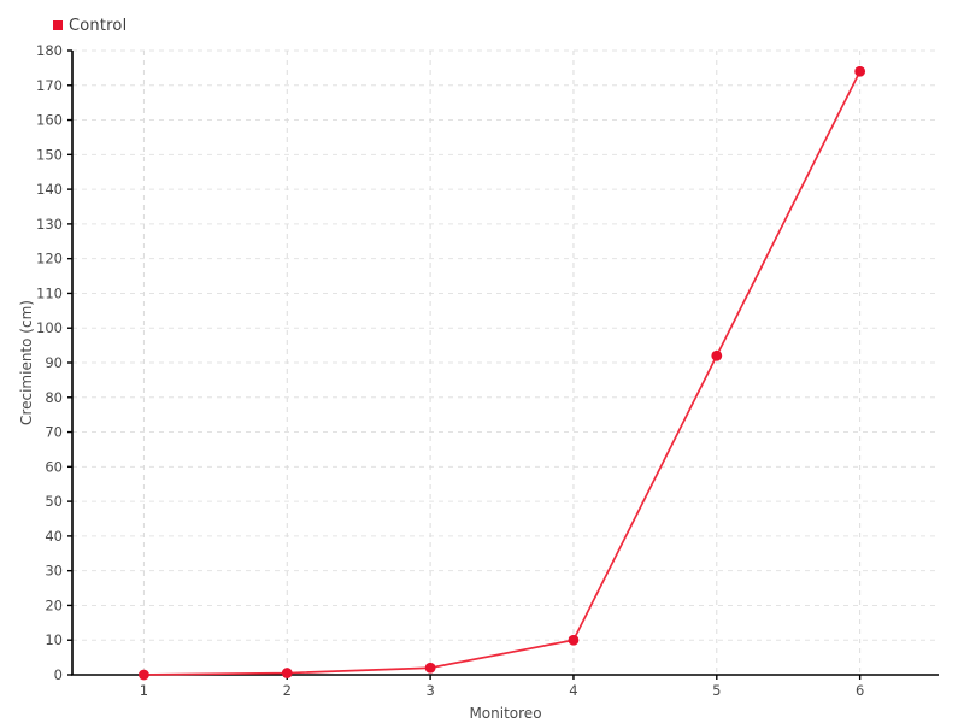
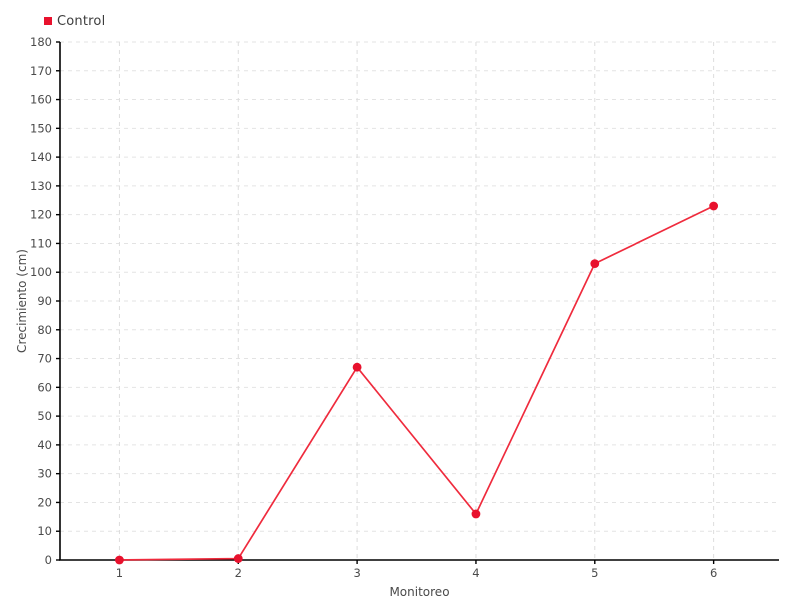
3: 2 -> 67
4: 10 -> 16
5: 92 -> 103
6: 174 -> 123
